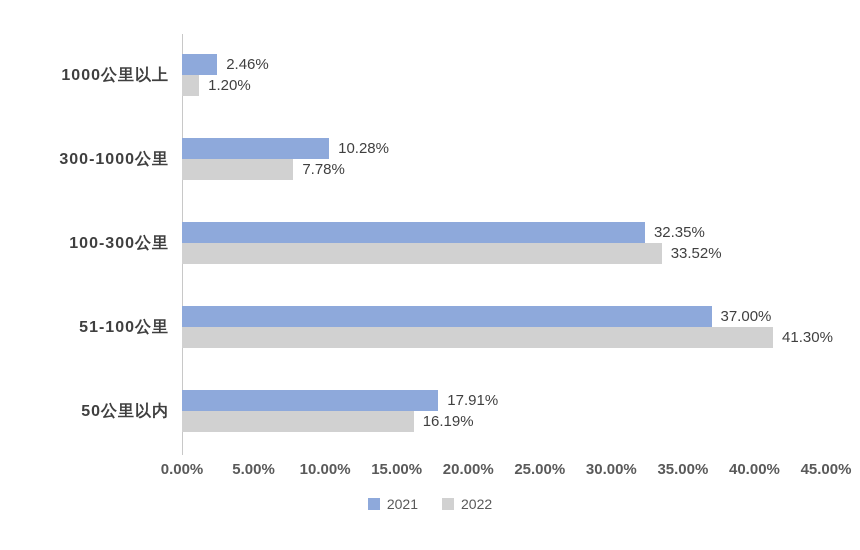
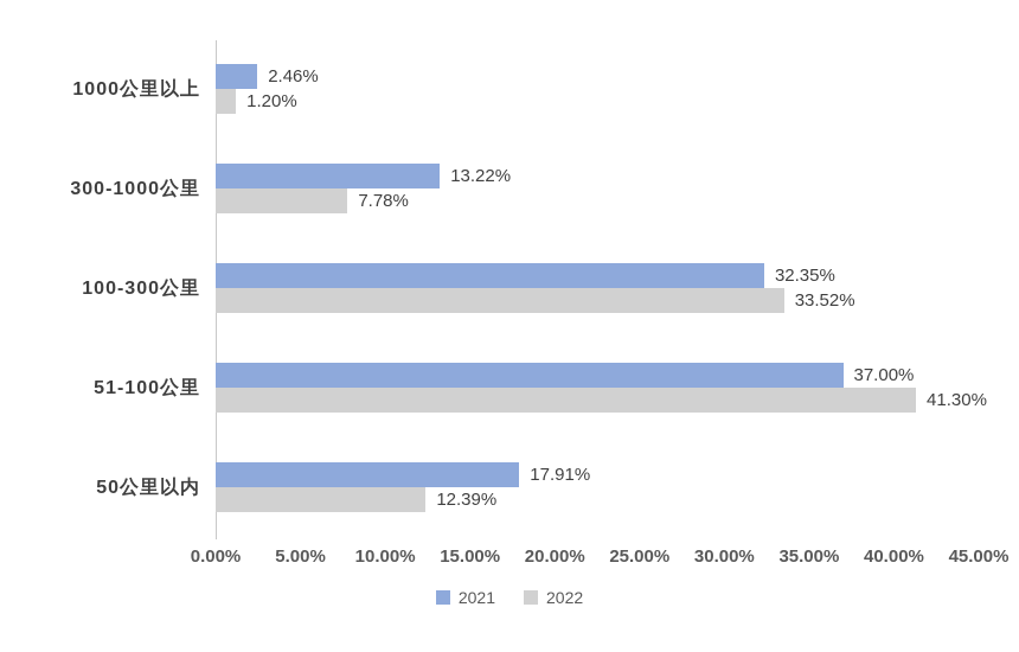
2021/300-1000公里: 10.28% -> 13.22%
2022/50公里以内: 16.19% -> 12.39%
